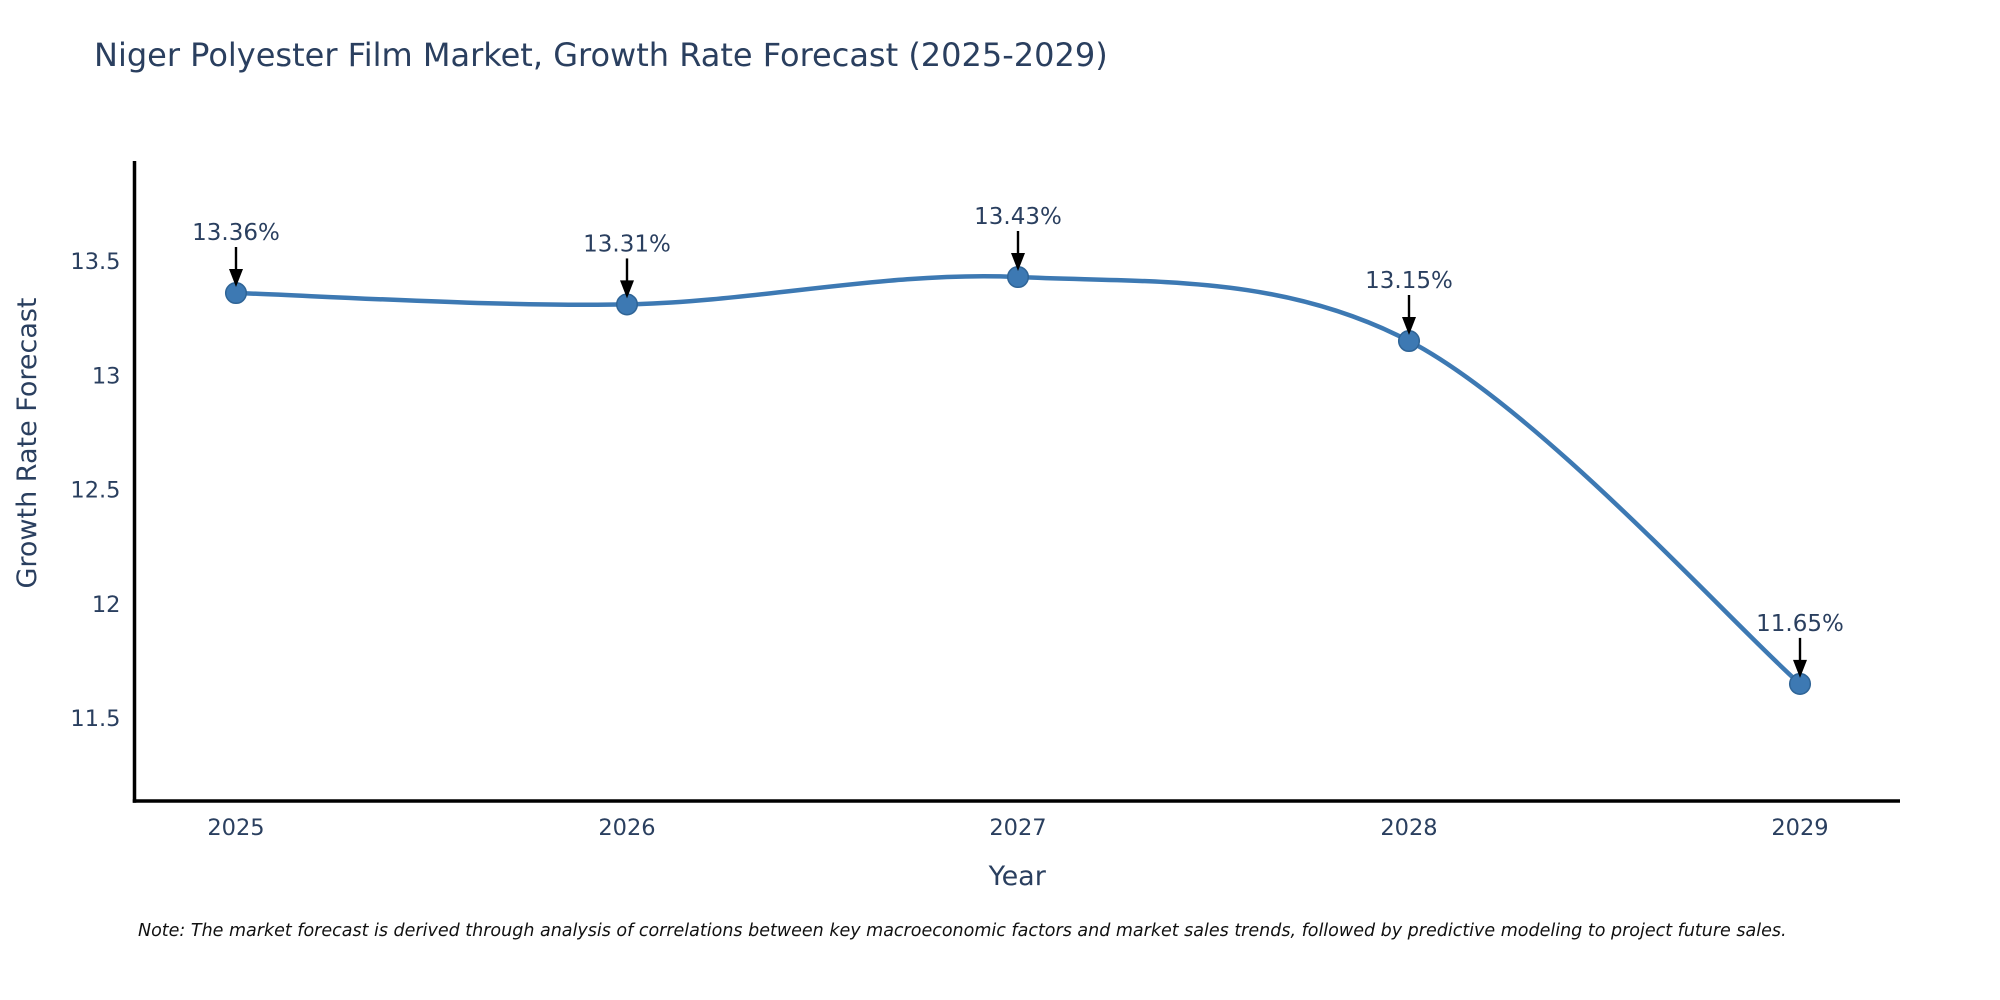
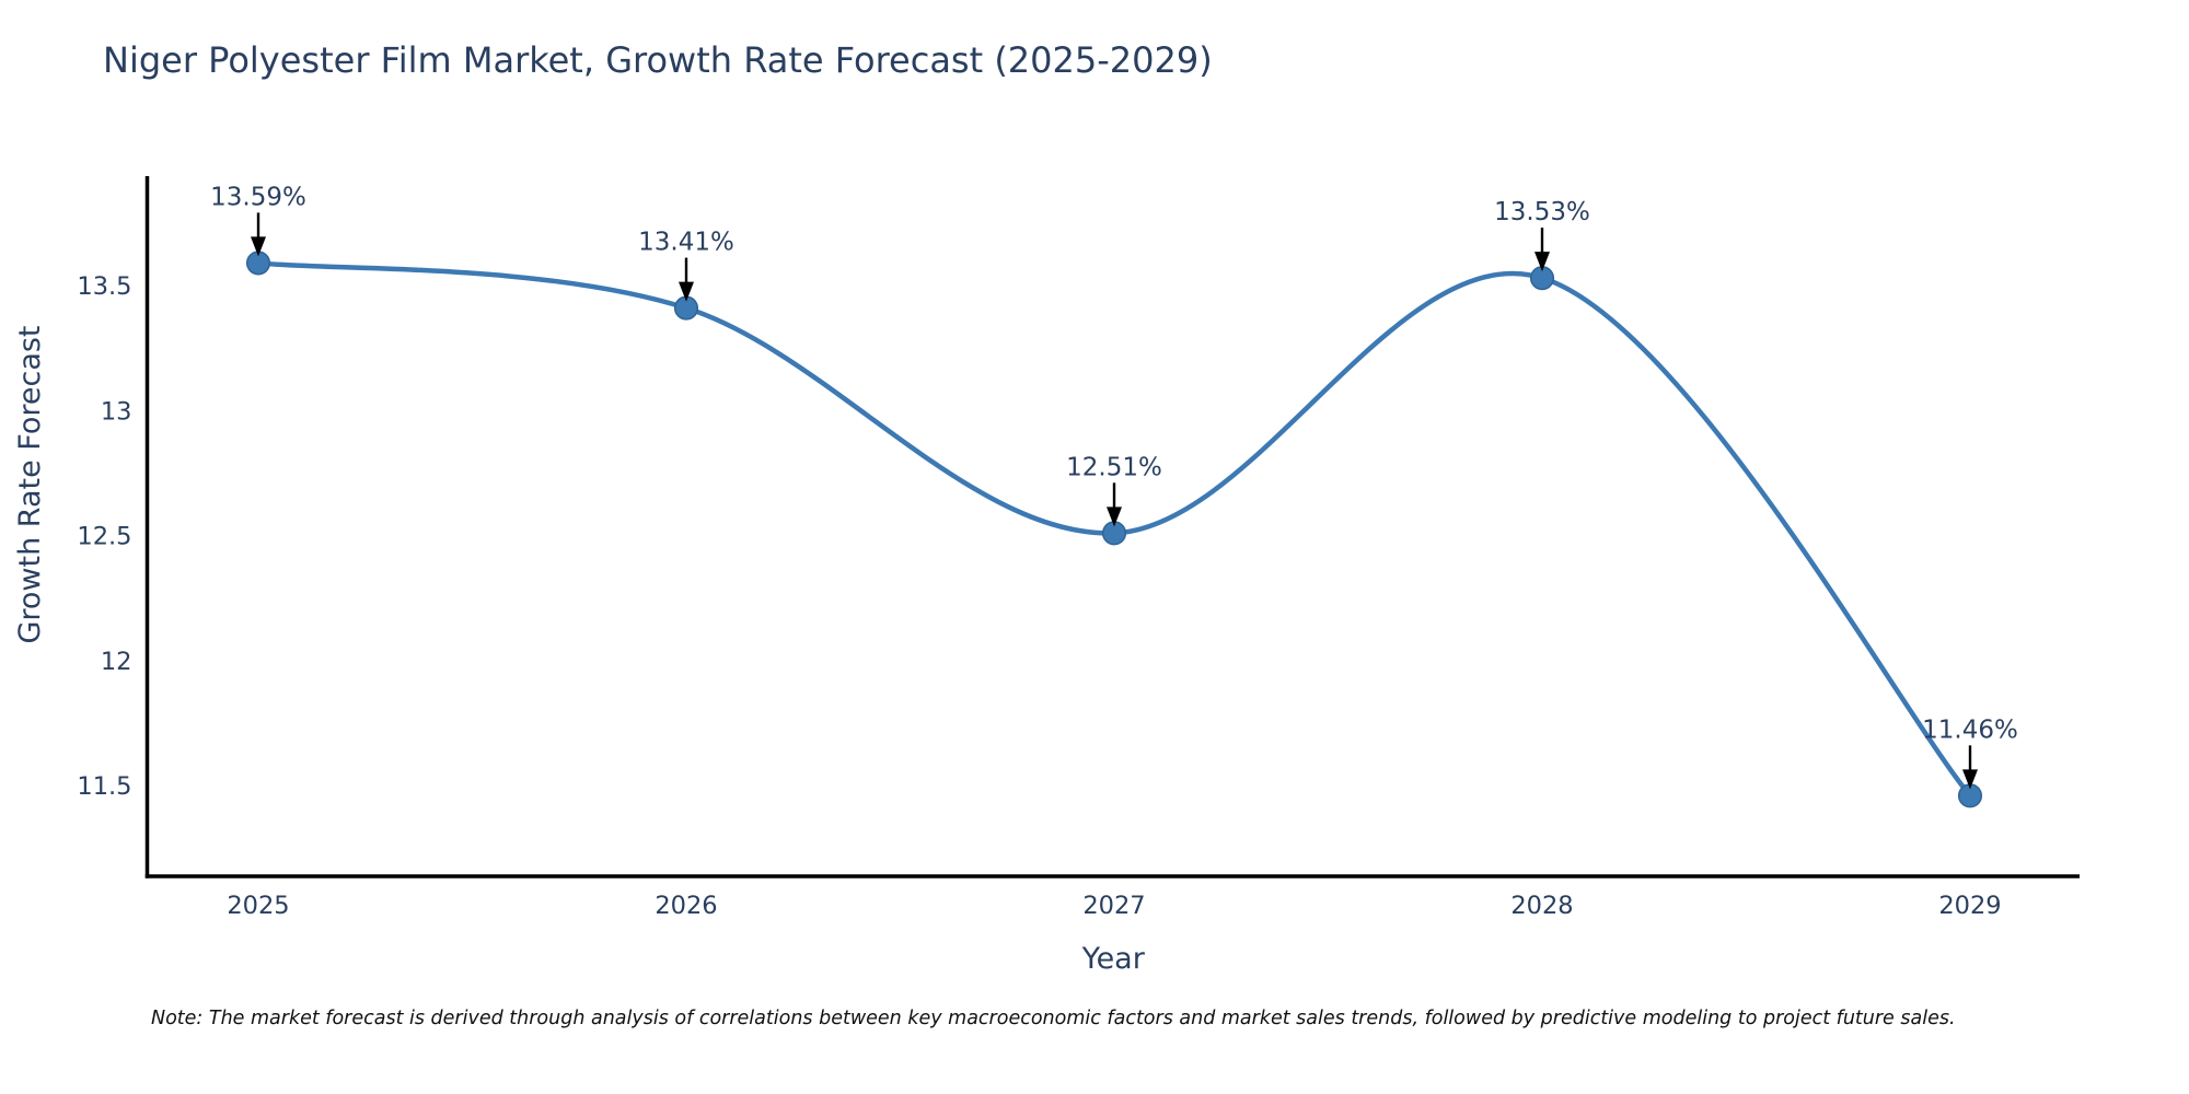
2025: 13.36% -> 13.59%
2026: 13.31% -> 13.41%
2027: 13.43% -> 12.51%
2028: 13.15% -> 13.53%
2029: 11.65% -> 11.46%
